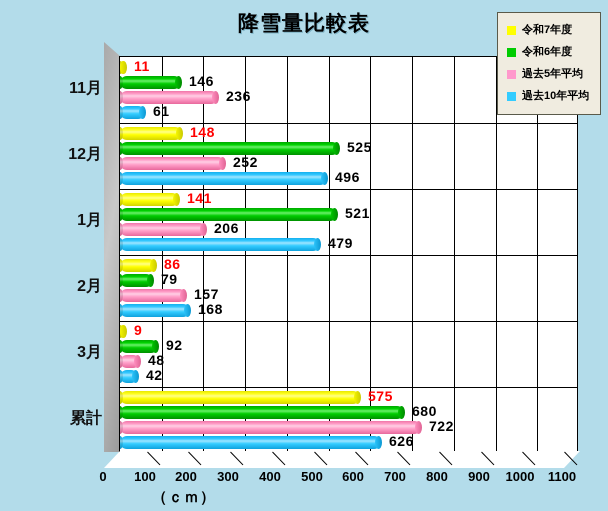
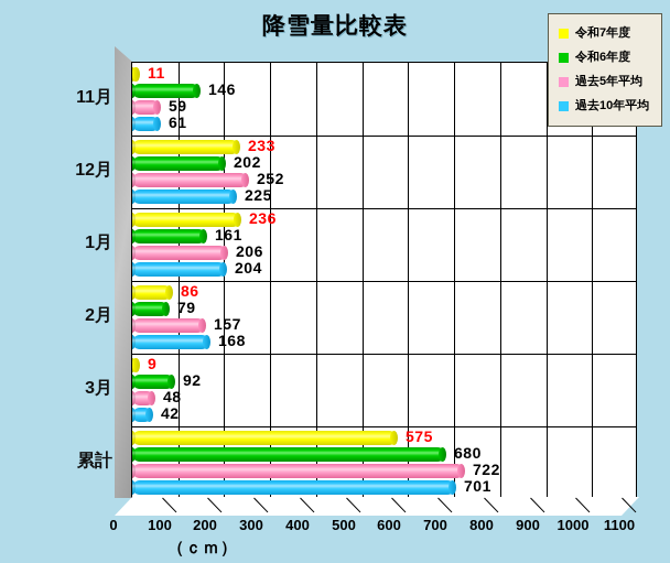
過去5年平均/11月: 236 -> 59
令和7年度/12月: 148 -> 233
令和6年度/12月: 525 -> 202
過去10年平均/12月: 496 -> 225
令和7年度/1月: 141 -> 236
令和6年度/1月: 521 -> 161
過去10年平均/1月: 479 -> 204
過去10年平均/累計: 626 -> 701
